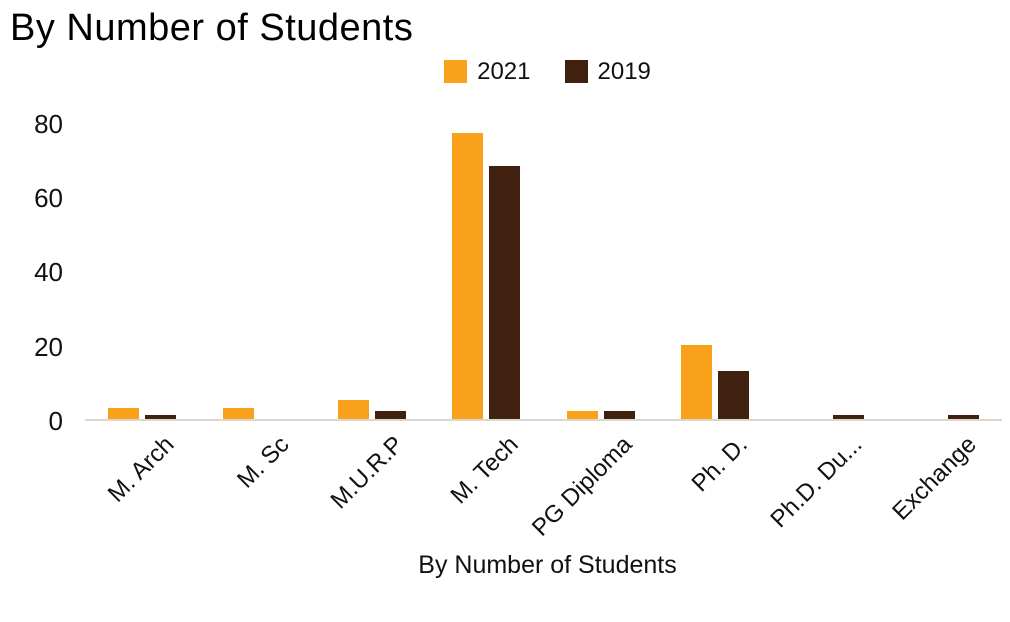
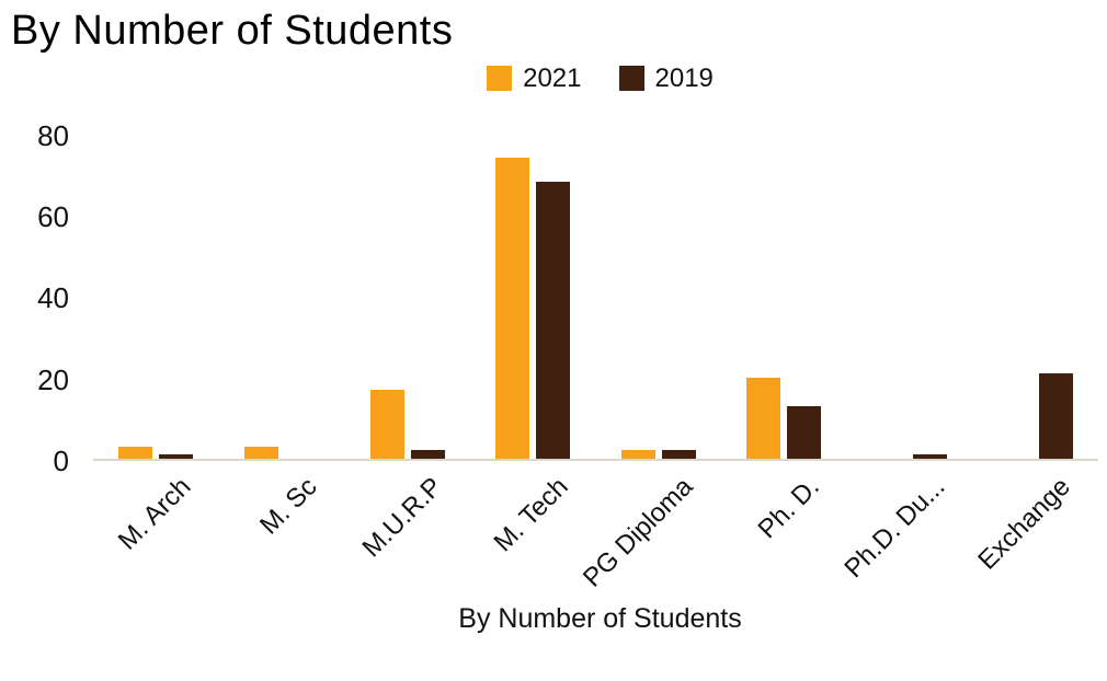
2021/M.U.R.P: 5 -> 17
2021/M. Tech: 77 -> 74
2019/Exchange: 1 -> 21
